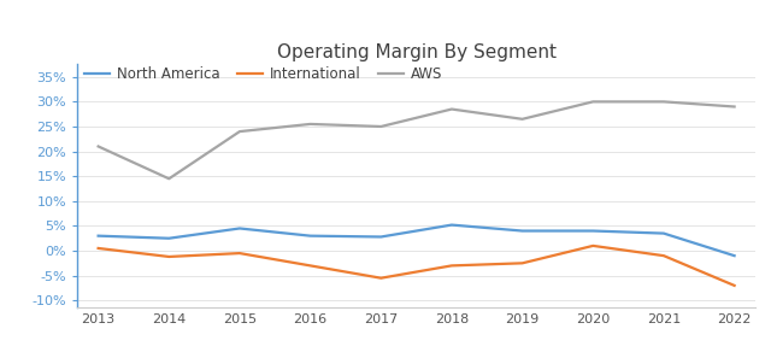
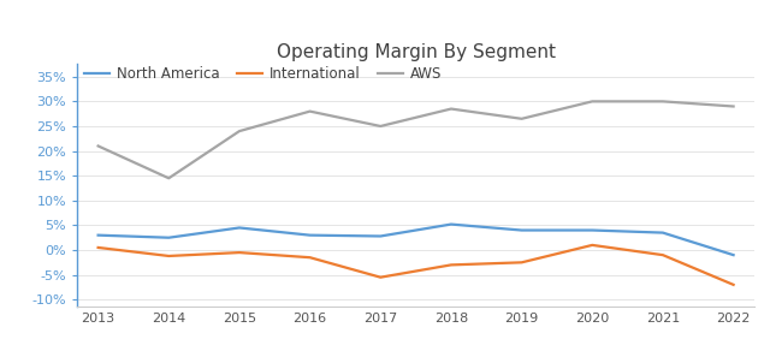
International/2016: -3.0% -> -1.5%
AWS/2016: 25.5% -> 28.0%
